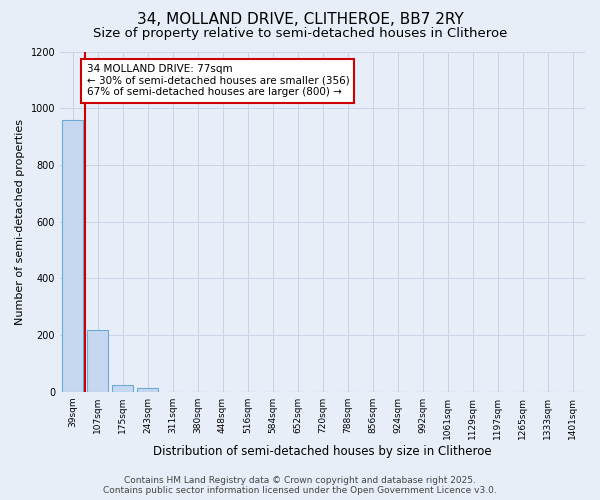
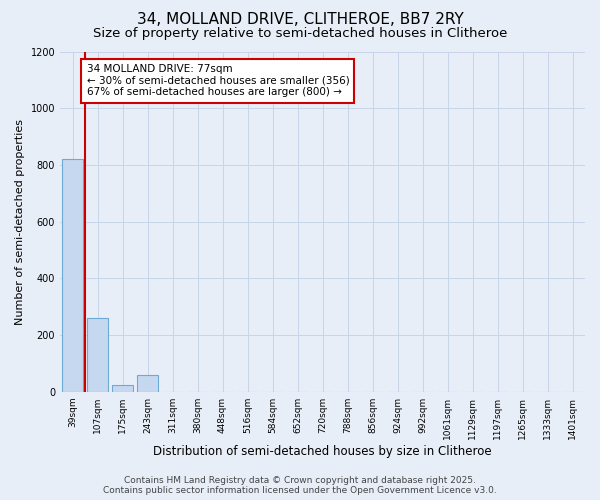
39sqm: 960 -> 820
107sqm: 220 -> 260
243sqm: 15 -> 60
